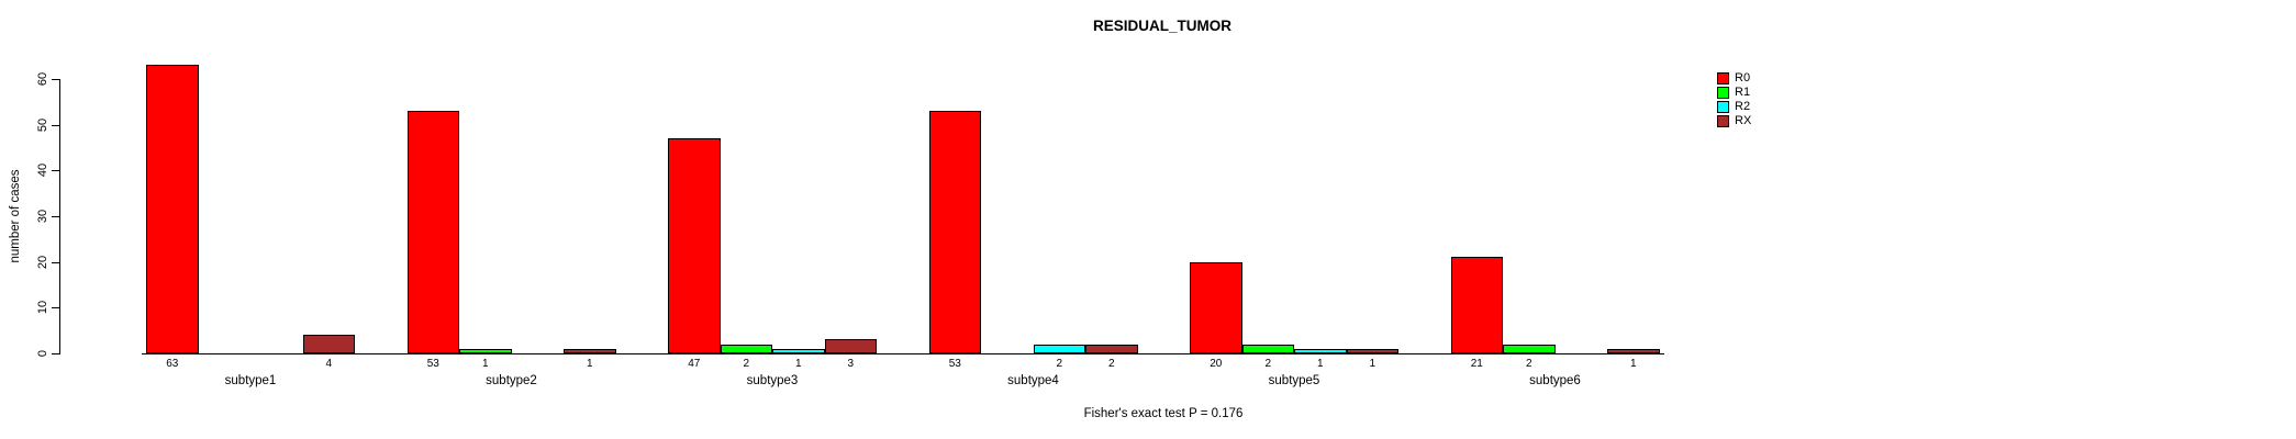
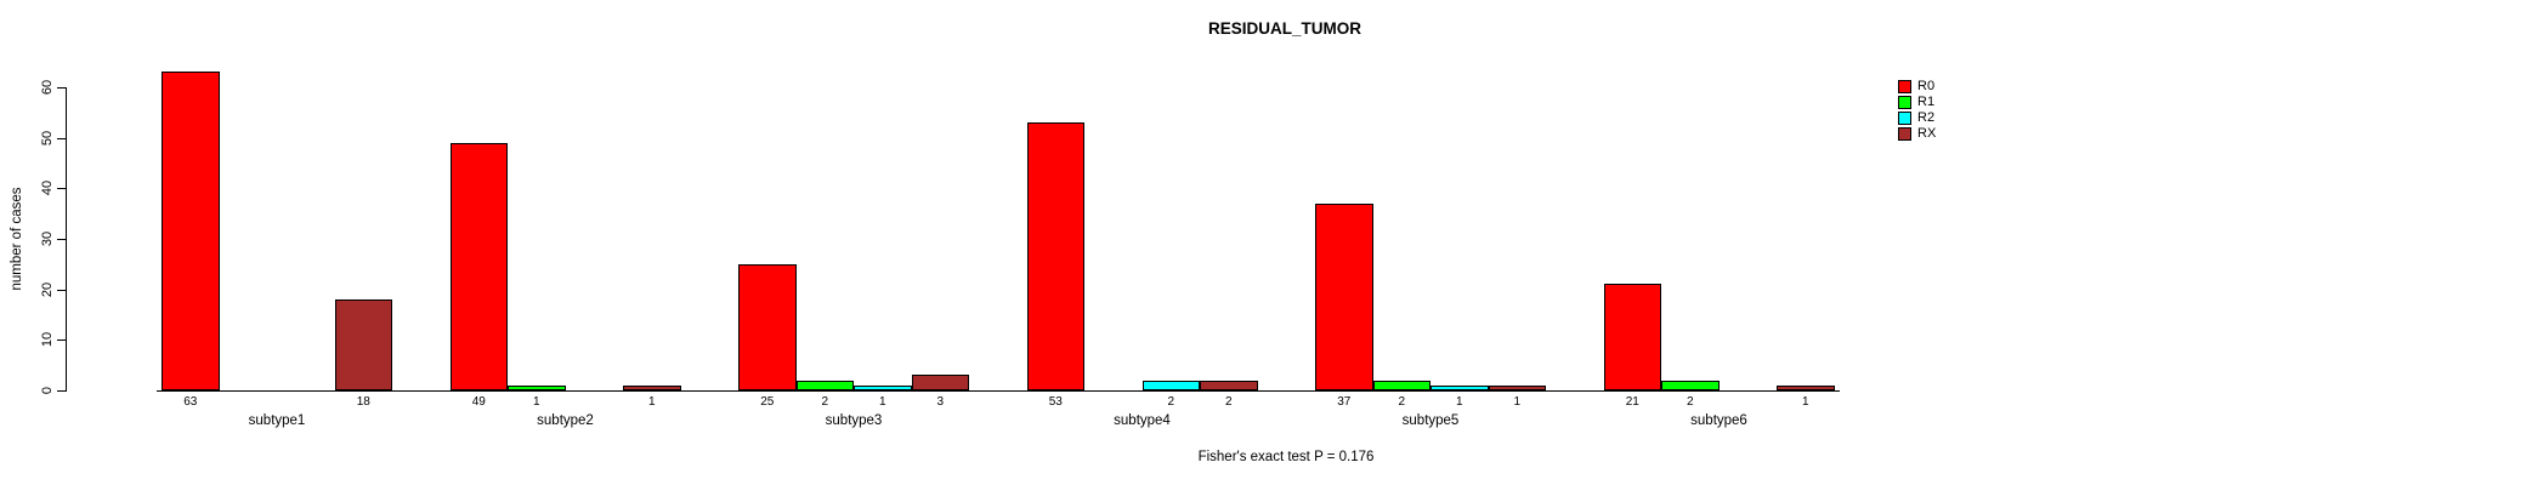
RX/subtype1: 4 -> 18
R0/subtype2: 53 -> 49
R0/subtype3: 47 -> 25
R0/subtype5: 20 -> 37
